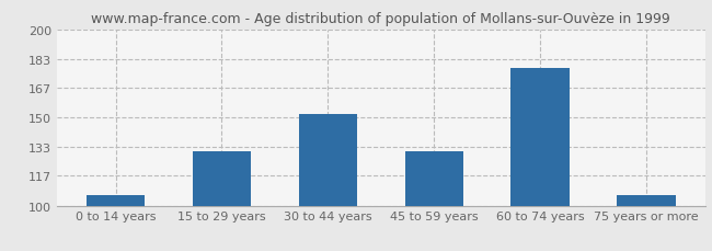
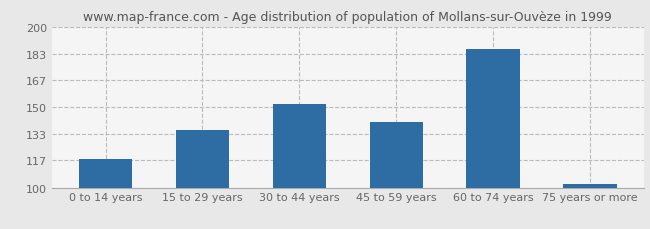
0 to 14 years: 106 -> 118
15 to 29 years: 131 -> 136
45 to 59 years: 131 -> 141
60 to 74 years: 178 -> 186
75 years or more: 106 -> 102
